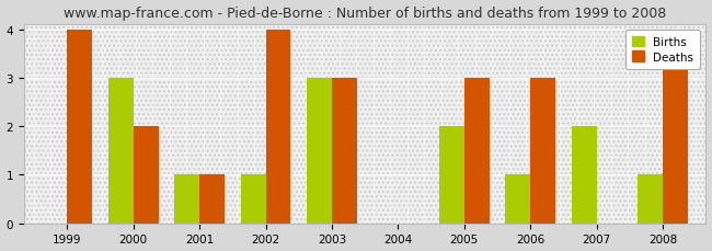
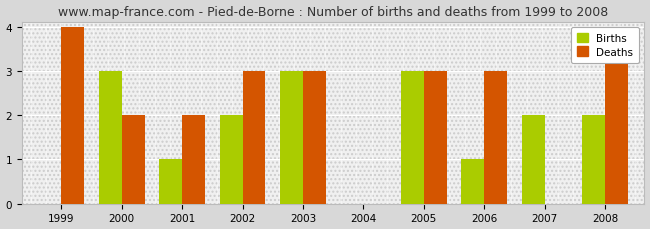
Deaths/2001: 1 -> 2
Births/2002: 1 -> 2
Deaths/2002: 4 -> 3
Births/2005: 2 -> 3
Births/2008: 1 -> 2
